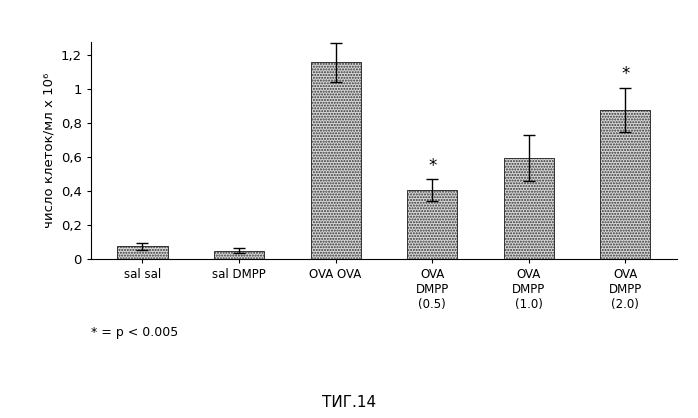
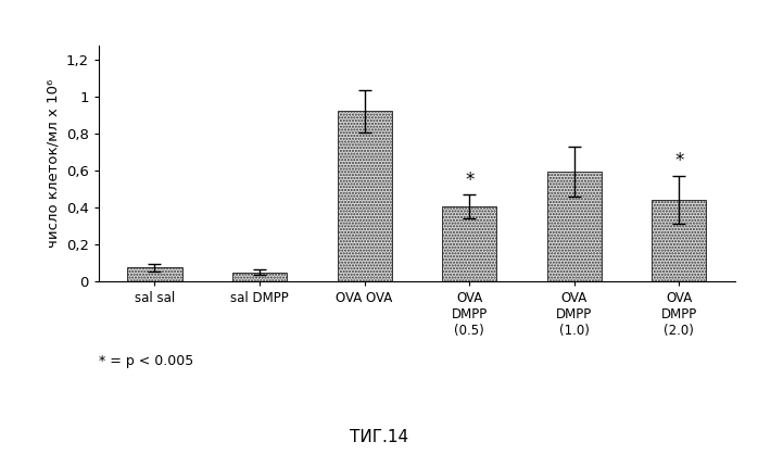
OVA OVA: 1,16 -> 0,93
OVA DMPP (2.0): 0,88 -> 0,45
